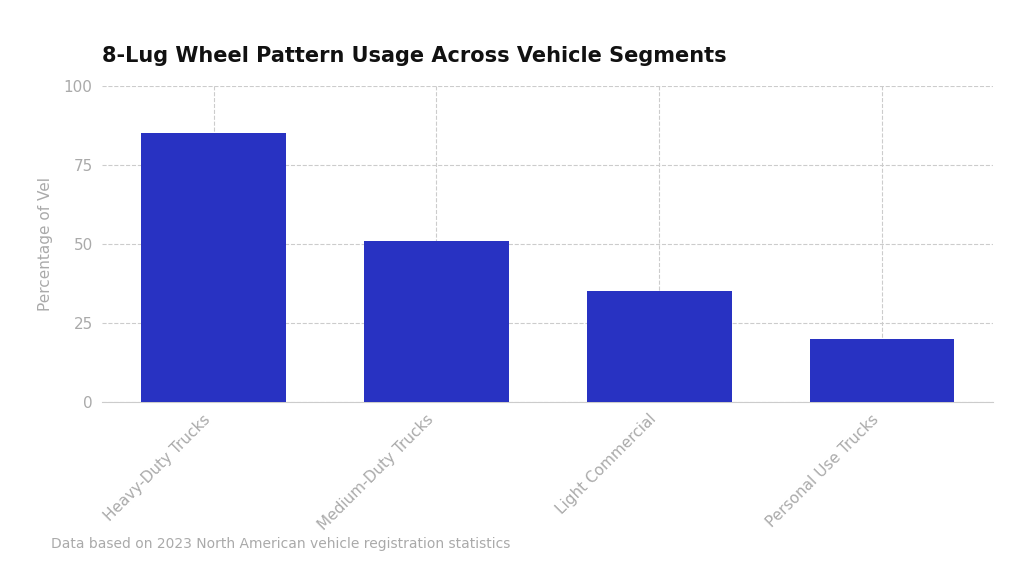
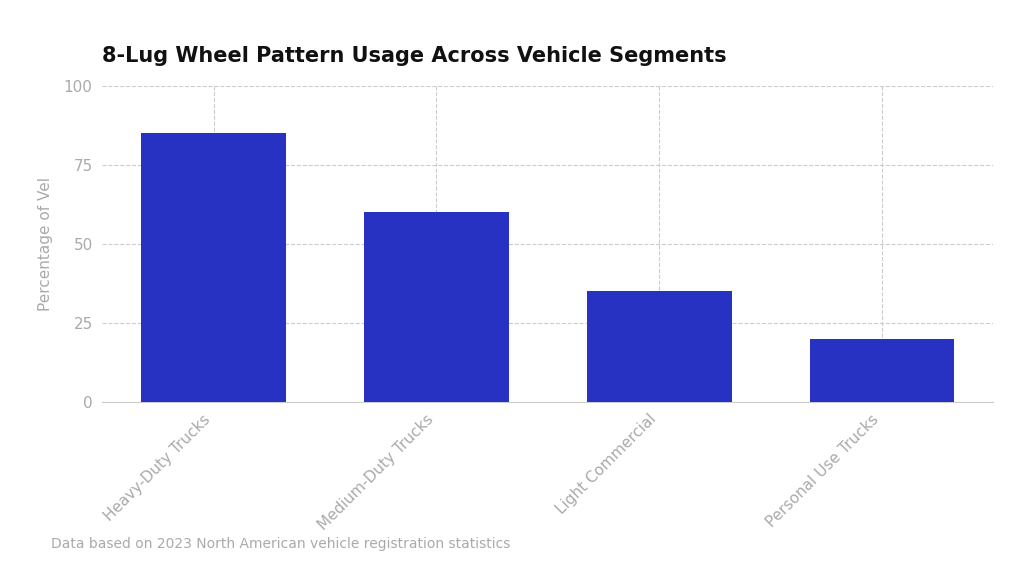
Medium-Duty Trucks: 51 -> 60
